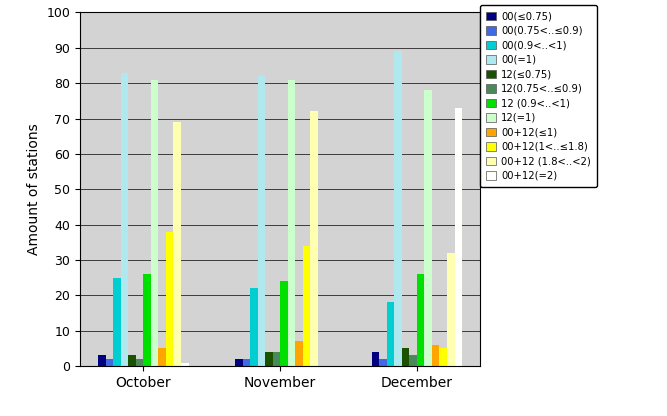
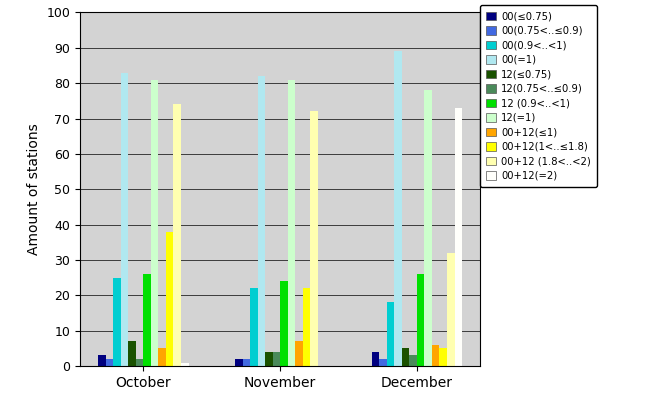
12(≤0.75)/October: 3 -> 7
00+12 (1.8<..<2)/October: 69 -> 74
00+12(1<..≤1.8)/November: 34 -> 22
